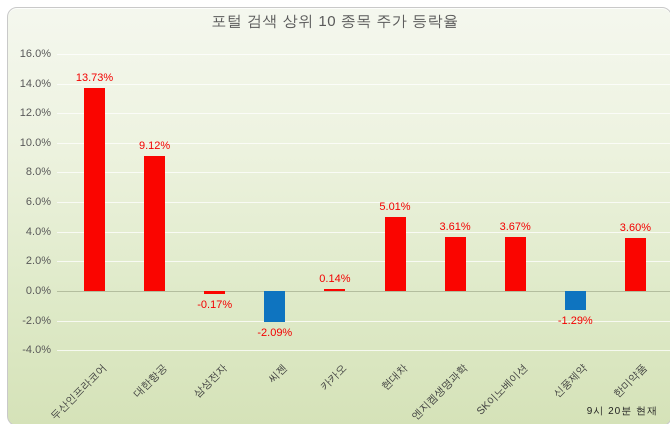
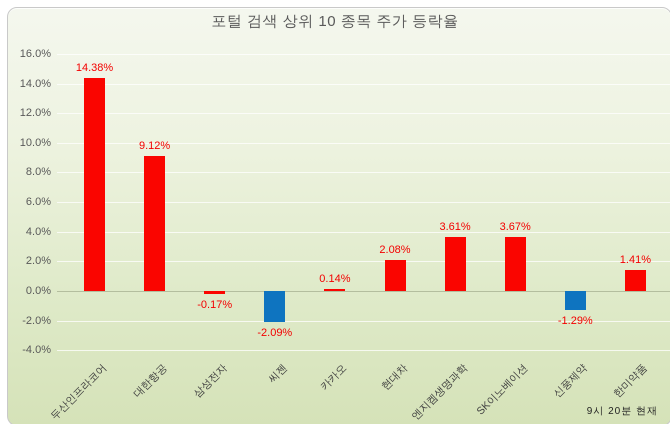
두산인프라코어: 13.73% -> 14.38%
현대차: 5.01% -> 2.08%
한미약품: 3.60% -> 1.41%
